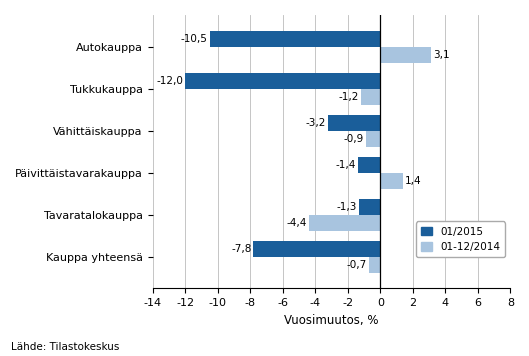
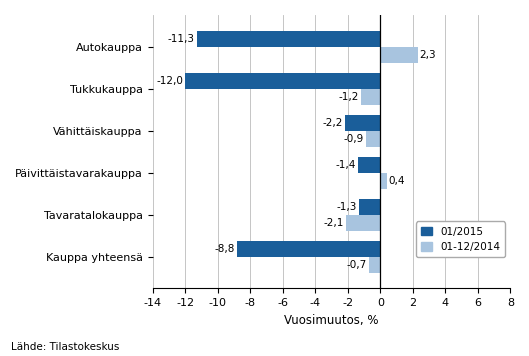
01/2015/Autokauppa: -10,5 -> -11,3
01-12/2014/Autokauppa: 3,1 -> 2,3
01/2015/Vähittäiskauppa: -3,2 -> -2,2
01-12/2014/Päivittäistavarakauppa: 1,4 -> 0,4
01-12/2014/Tavaratalokauppa: -4,4 -> -2,1
01/2015/Kauppa yhteensä: -7,8 -> -8,8
